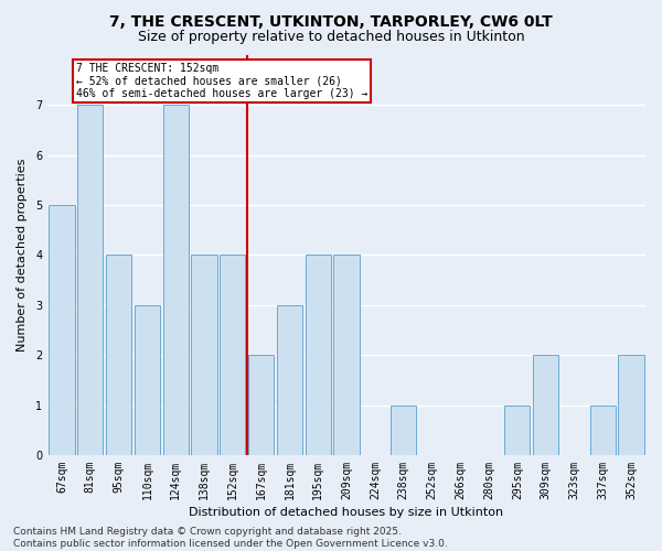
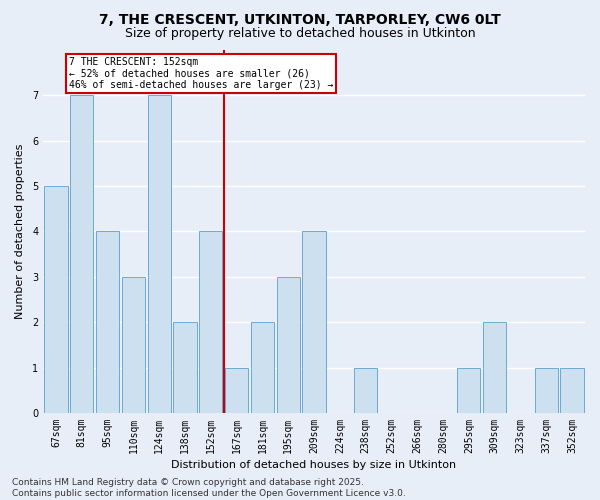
138sqm: 4 -> 2
167sqm: 2 -> 1
181sqm: 3 -> 2
195sqm: 4 -> 3
352sqm: 2 -> 1
